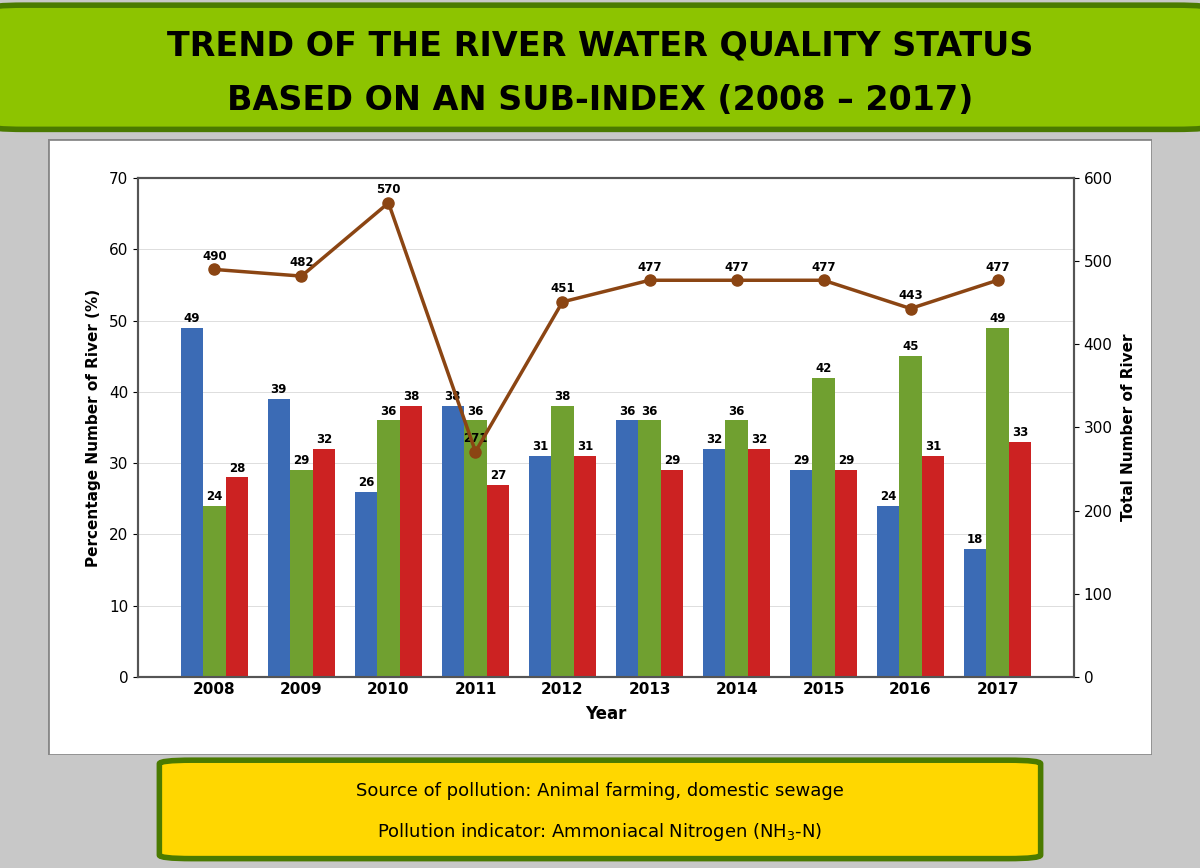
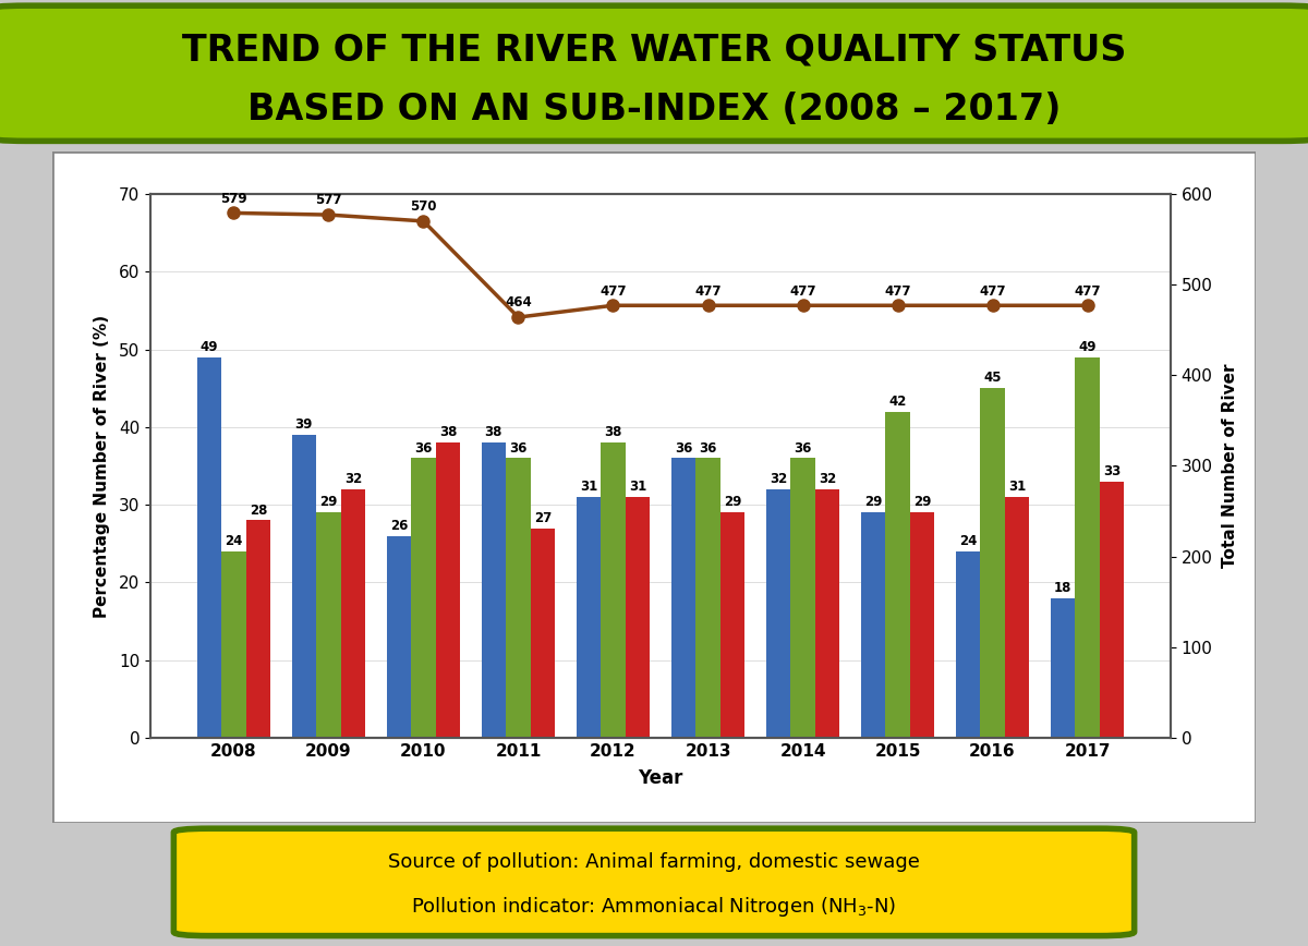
Total Number of River/2008: 490 -> 579
Total Number of River/2009: 482 -> 577
Total Number of River/2011: 271 -> 464
Total Number of River/2012: 451 -> 477
Total Number of River/2016: 443 -> 477
